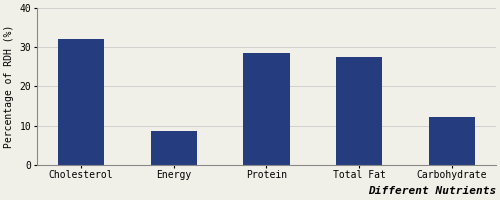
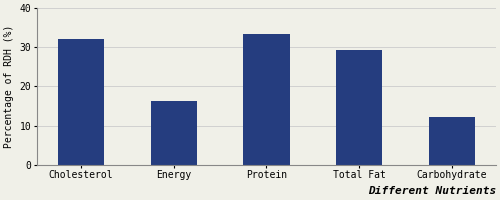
Energy: 8.5 -> 16.3
Protein: 28.5 -> 33.3
Total Fat: 27.5 -> 29.3
